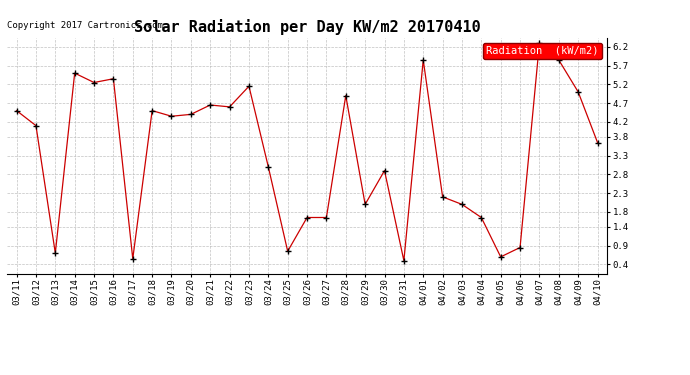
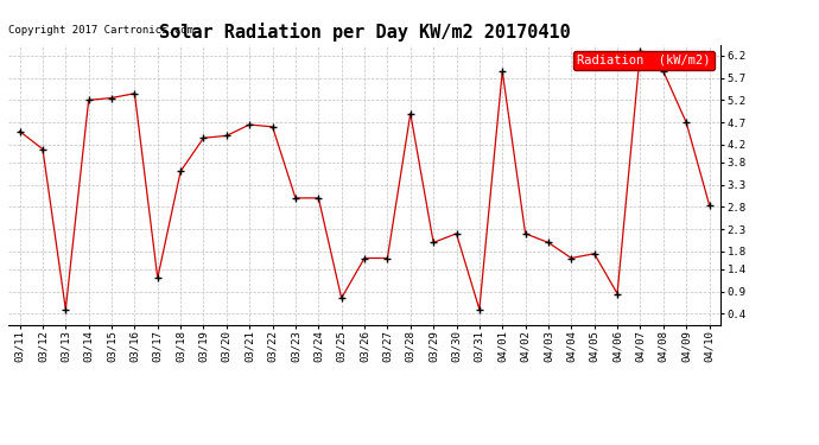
03/13: 0.70 -> 0.50
03/14: 5.50 -> 5.20
03/17: 0.55 -> 1.20
03/18: 4.50 -> 3.60
03/23: 5.15 -> 3.00
03/30: 2.90 -> 2.20
04/05: 0.60 -> 1.75
04/09: 5.00 -> 4.70
04/10: 3.65 -> 2.85
